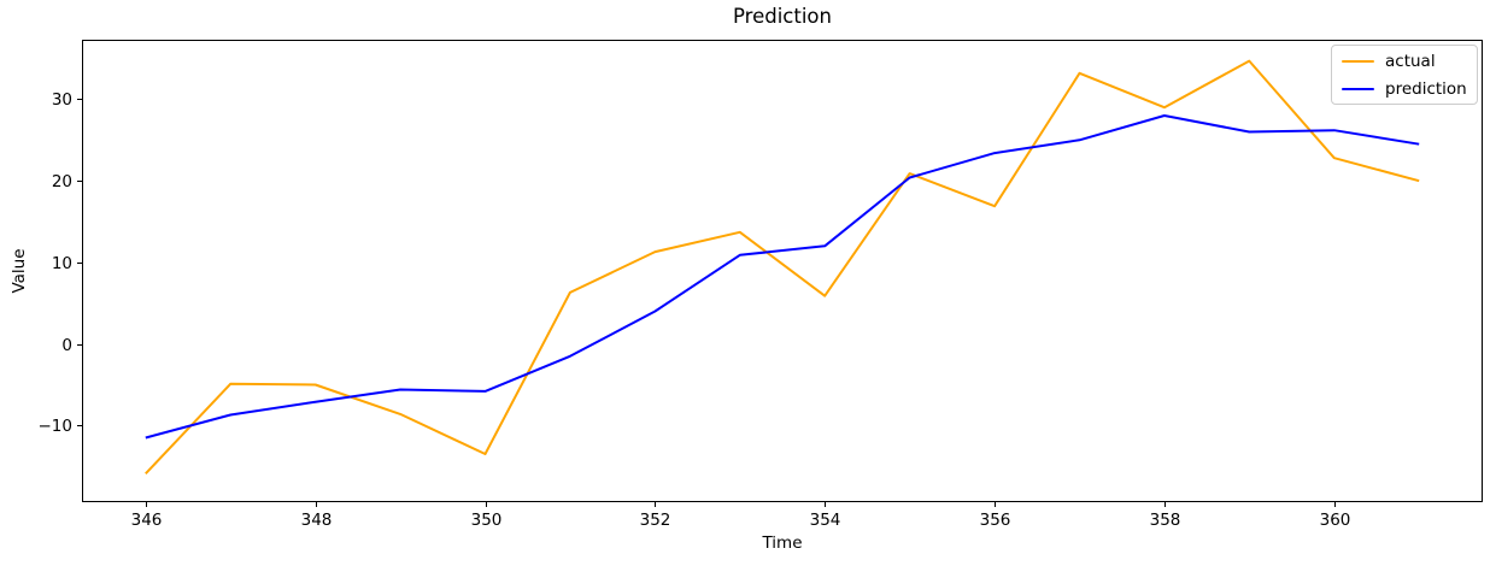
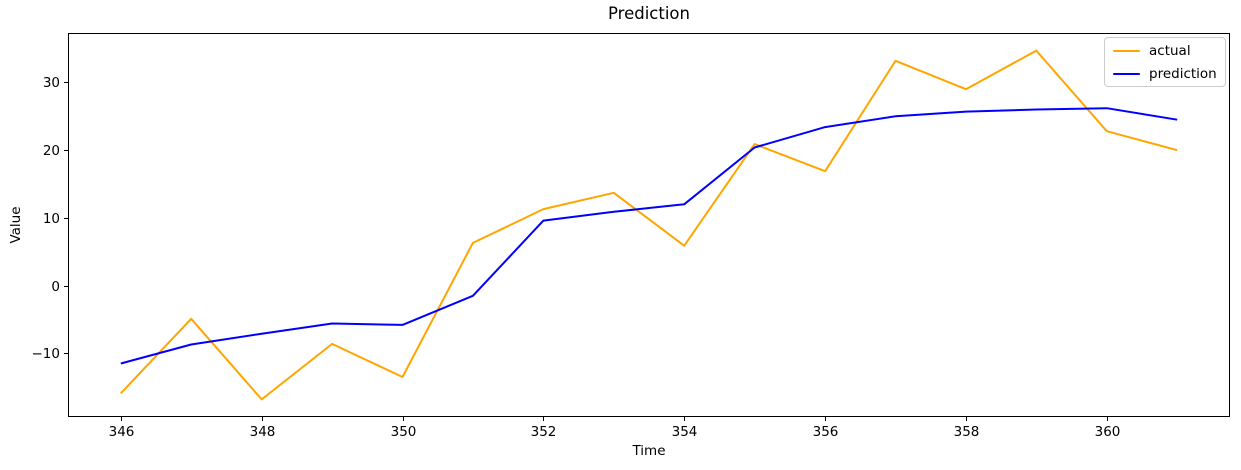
actual/348: -5 -> -17
prediction/352: 4 -> 10
prediction/358: 28 -> 26
